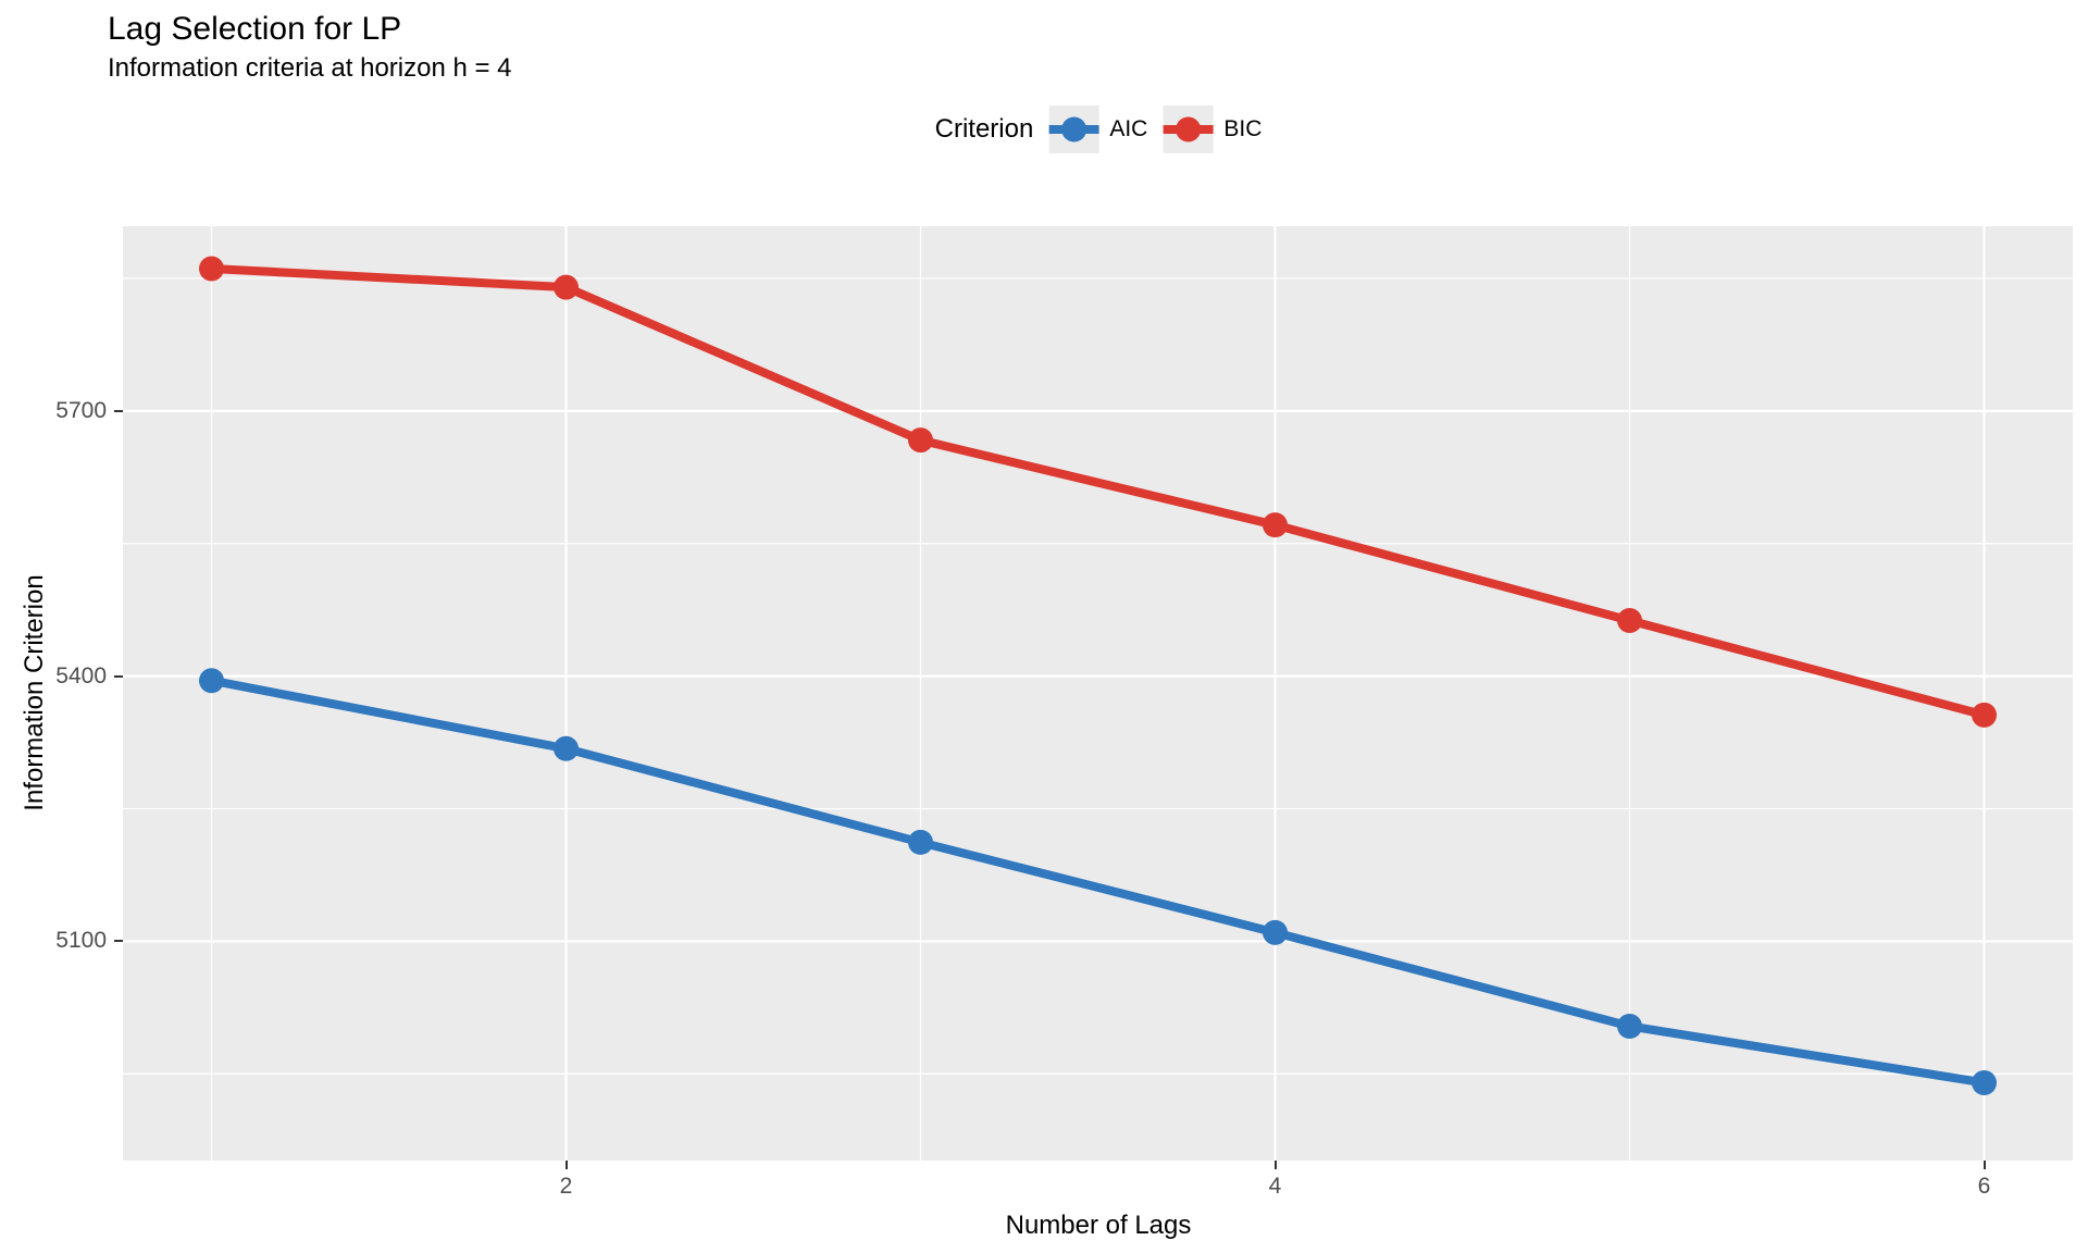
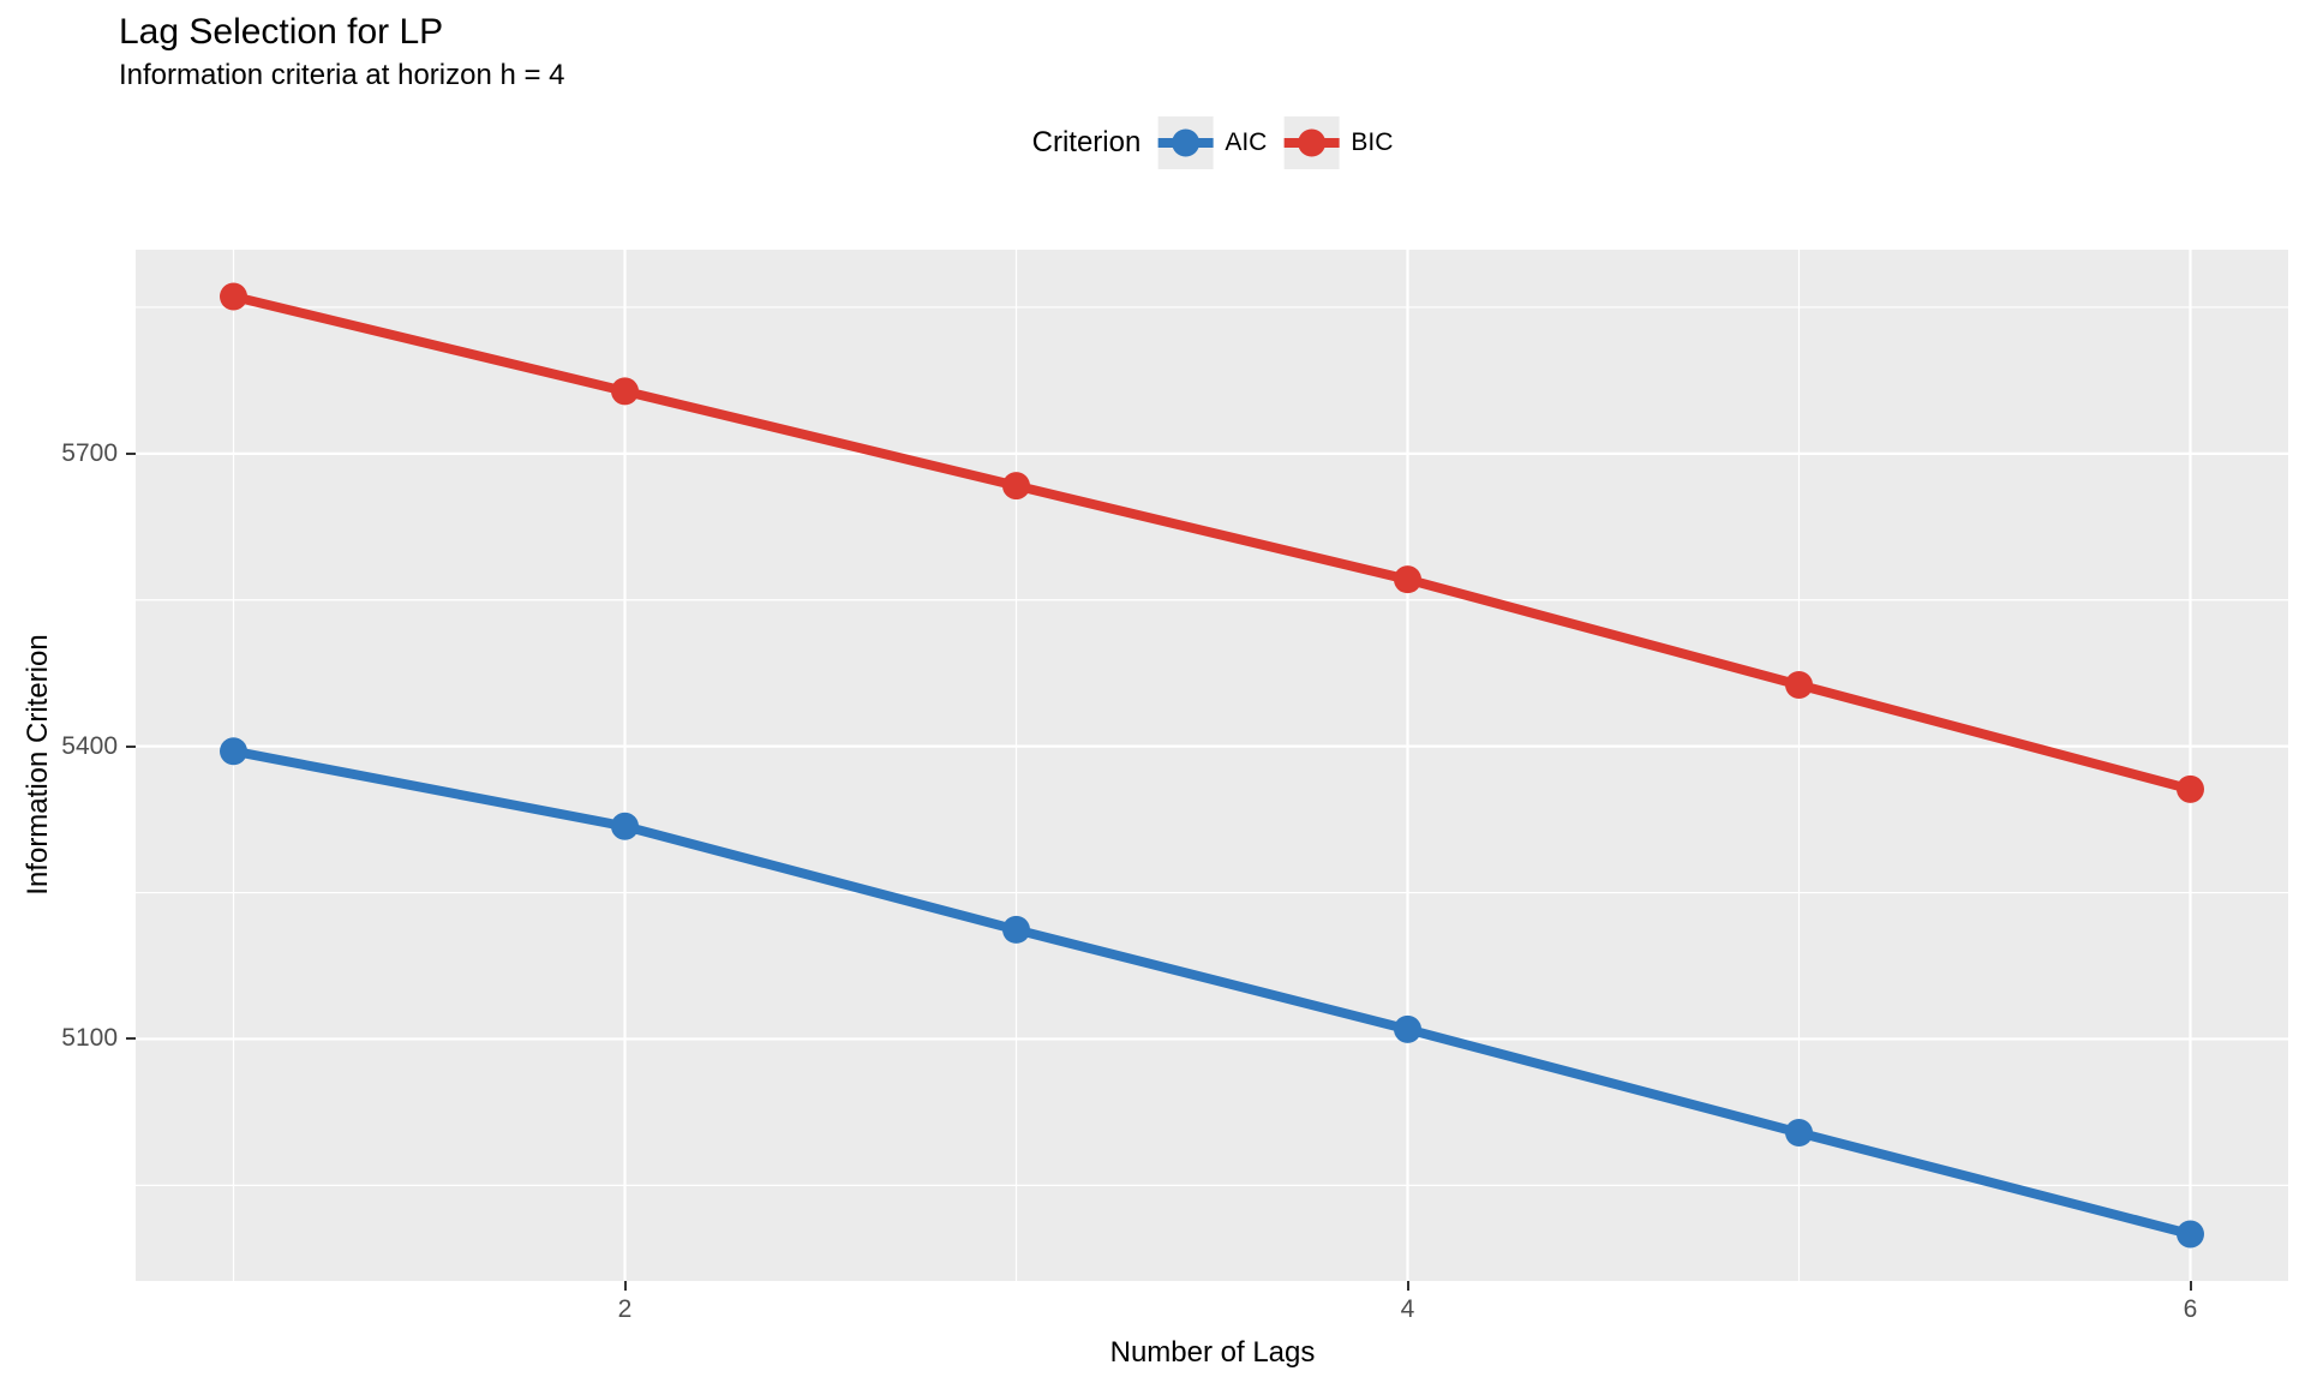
BIC/2: 5840 -> 5760
AIC/6: 4940 -> 4900
